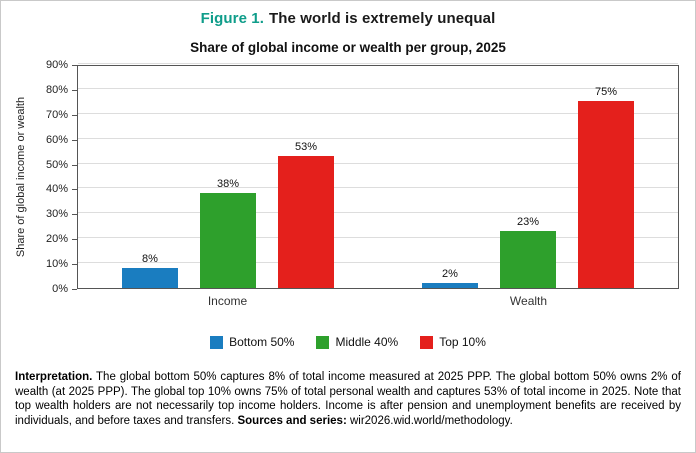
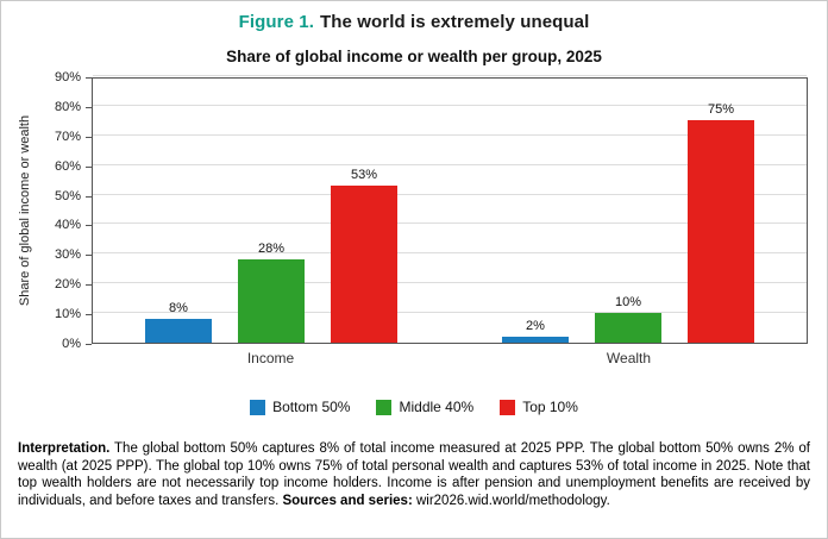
Middle 40%/Income: 38% -> 28%
Middle 40%/Wealth: 23% -> 10%
